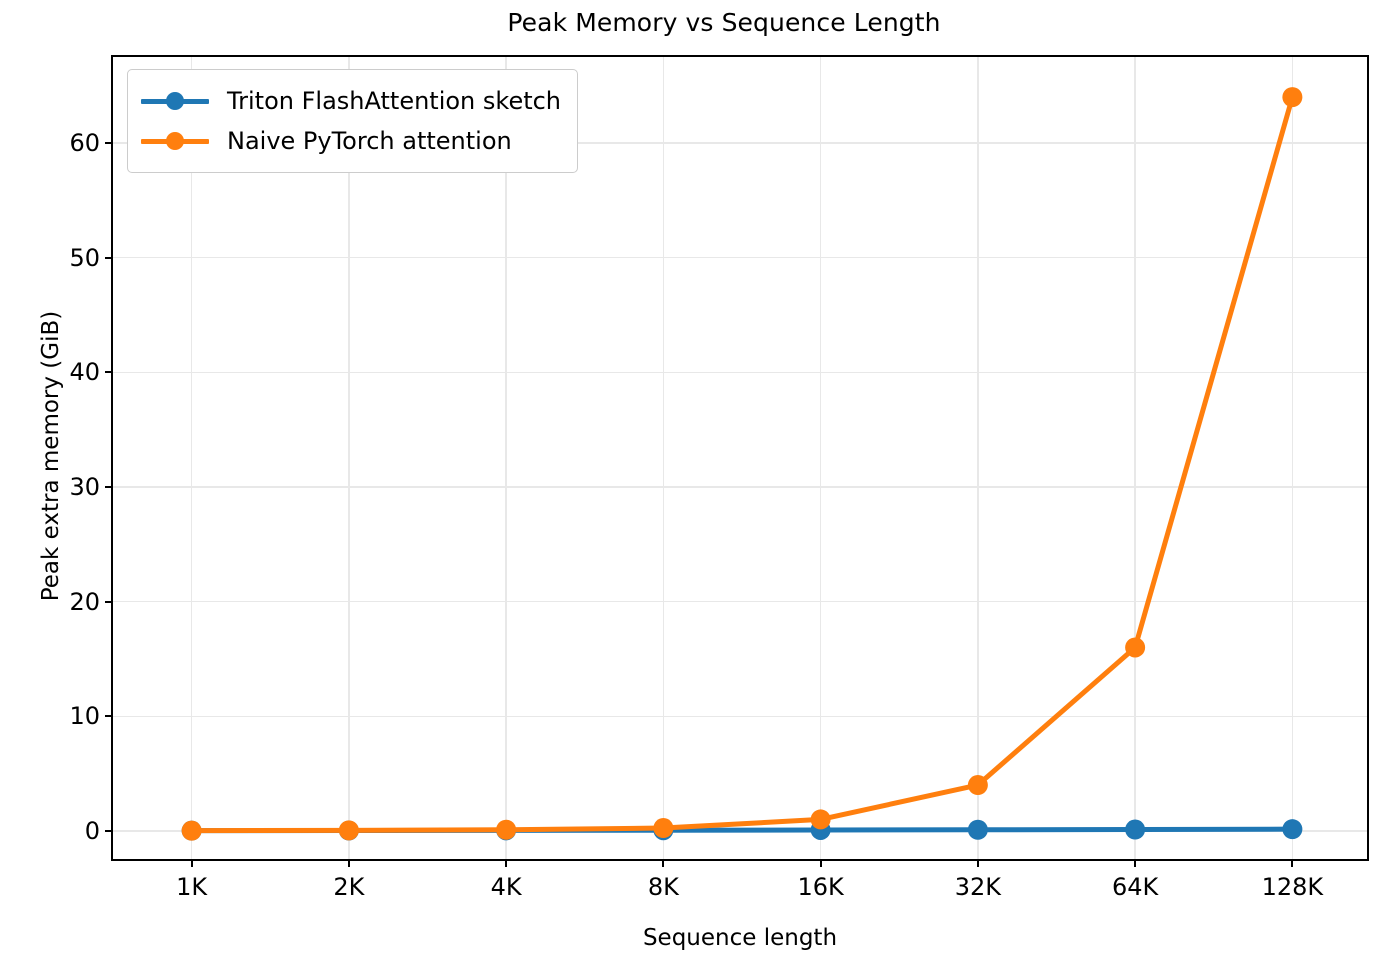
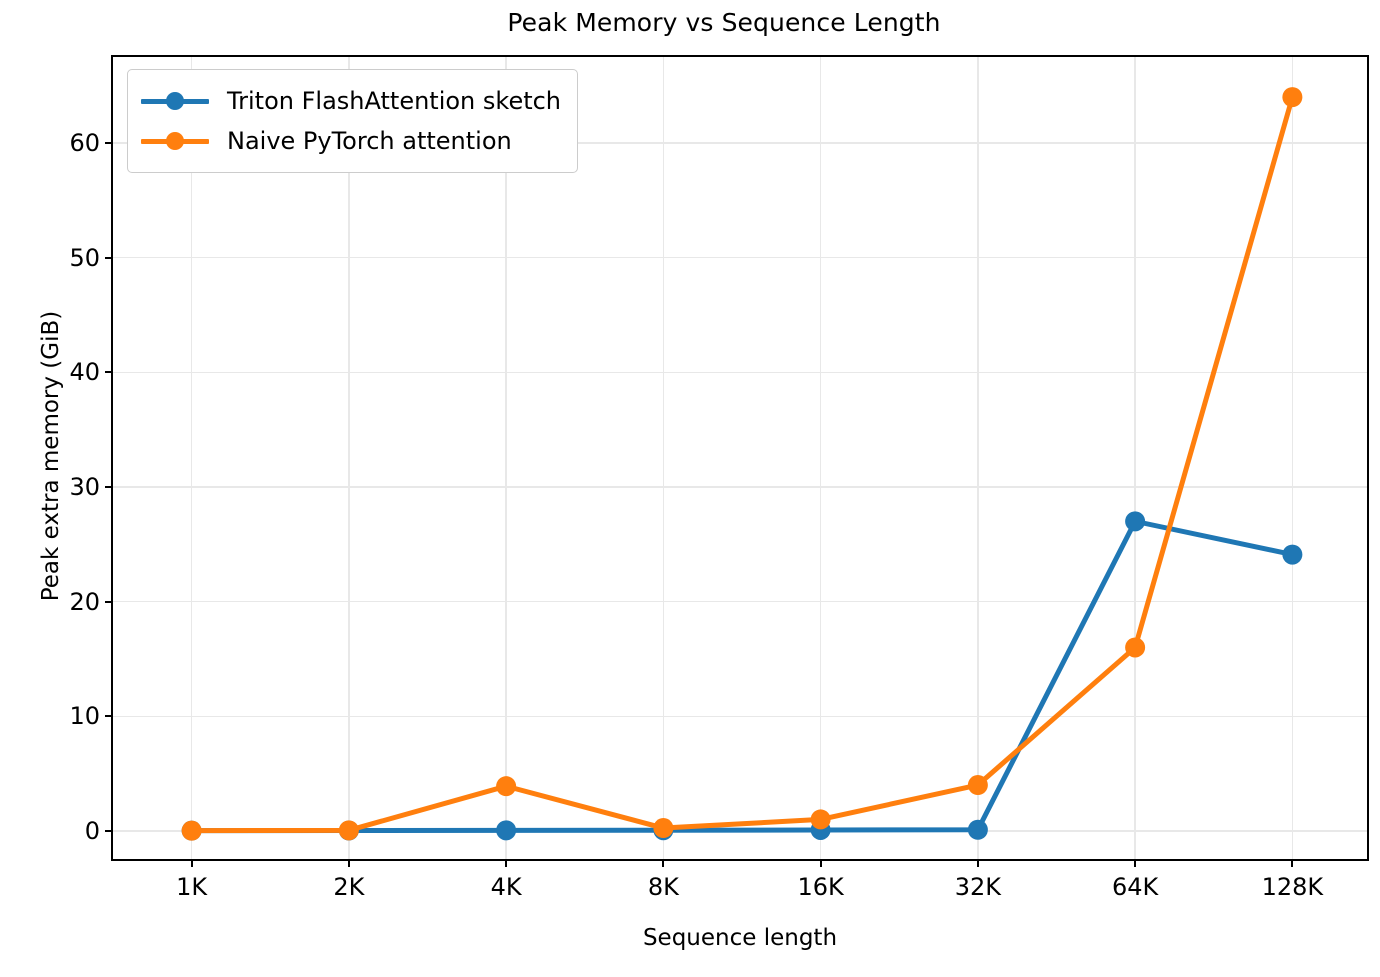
Naive PyTorch attention/4K: 0.1 -> 3.9
Triton FlashAttention sketch/64K: 0.1 -> 27.0
Triton FlashAttention sketch/128K: 0.1 -> 24.1
